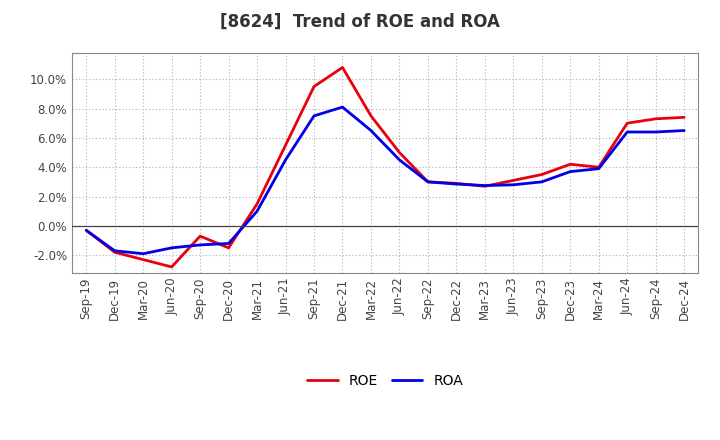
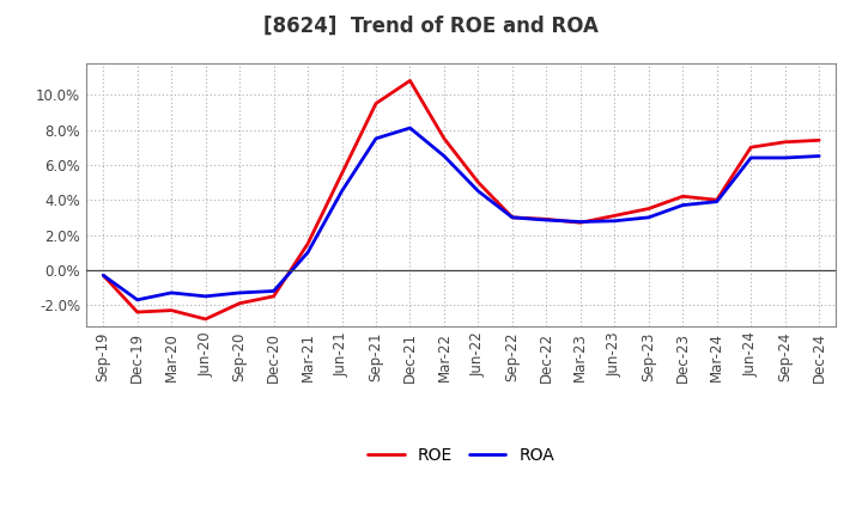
ROE/Dec-19: -1.8% -> -2.4%
ROA/Mar-20: -1.9% -> -1.3%
ROE/Sep-20: -0.7% -> -1.9%
